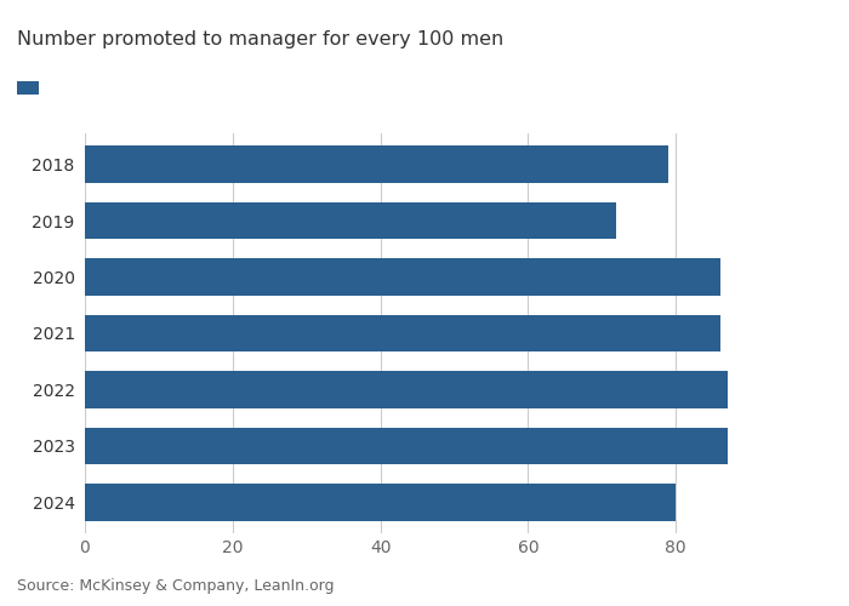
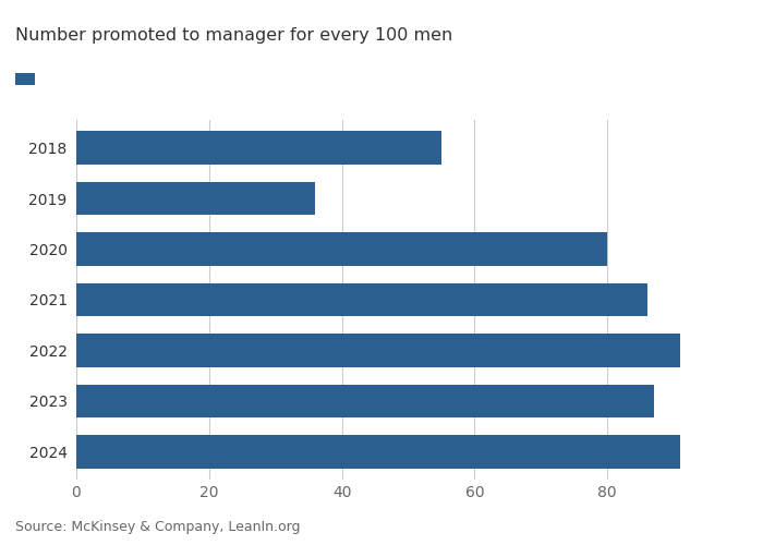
2018: 79 -> 55
2019: 72 -> 36
2020: 86 -> 80
2022: 87 -> 91
2024: 80 -> 91
